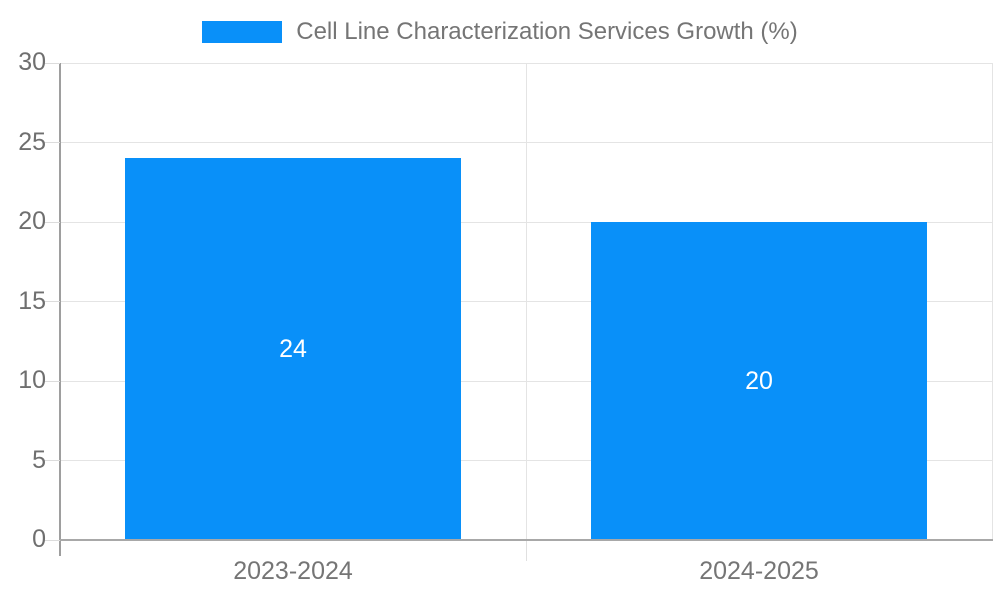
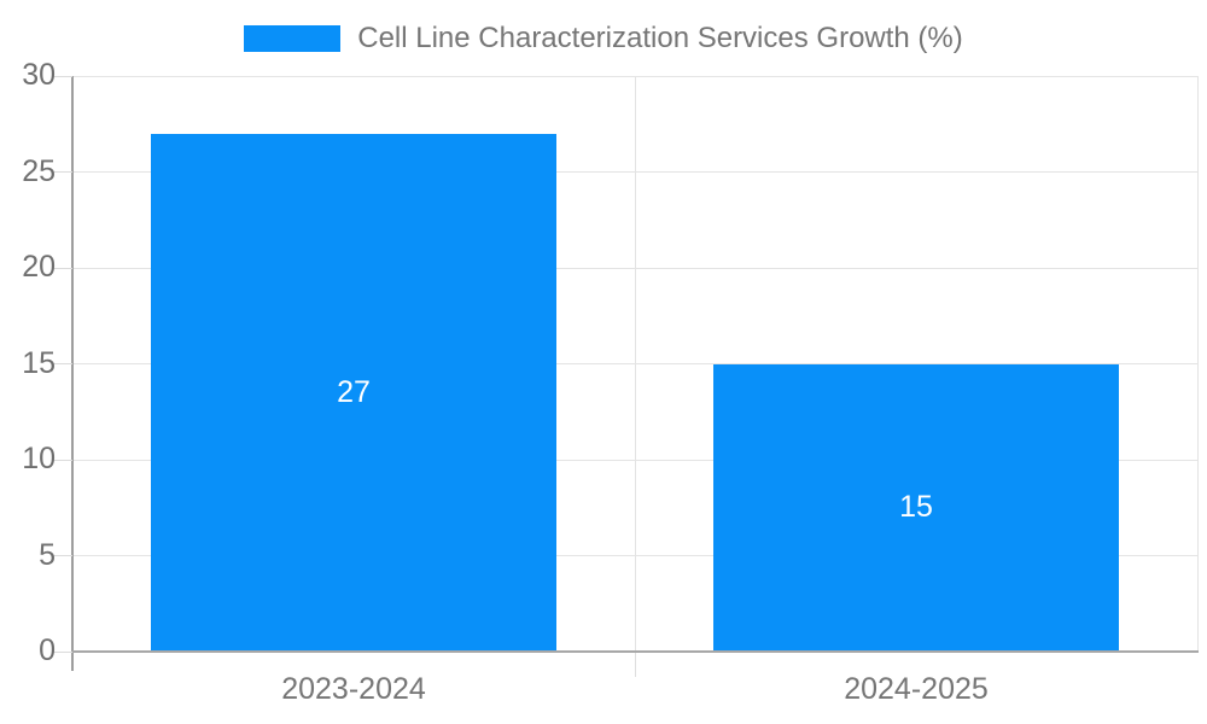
2023-2024: 24 -> 27
2024-2025: 20 -> 15
